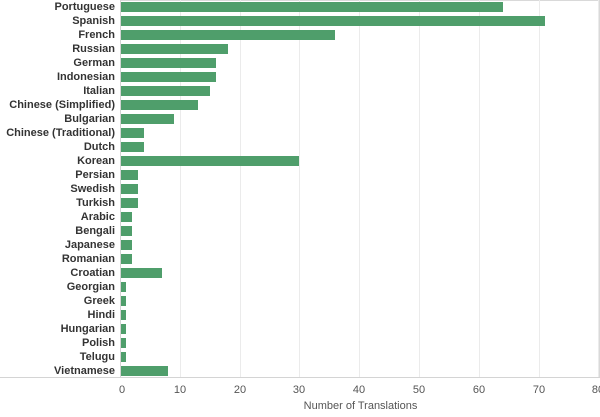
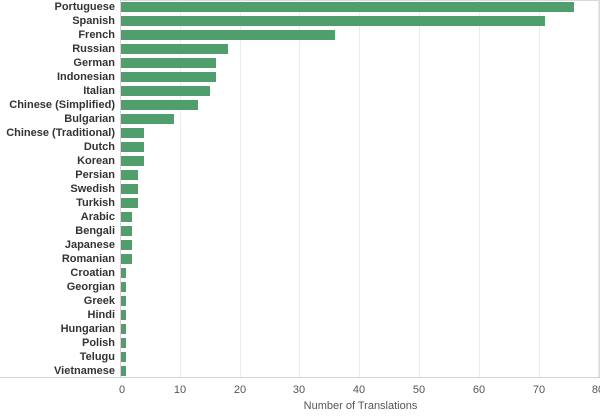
Portuguese: 64 -> 76
Korean: 30 -> 4
Croatian: 7 -> 1
Vietnamese: 8 -> 1
